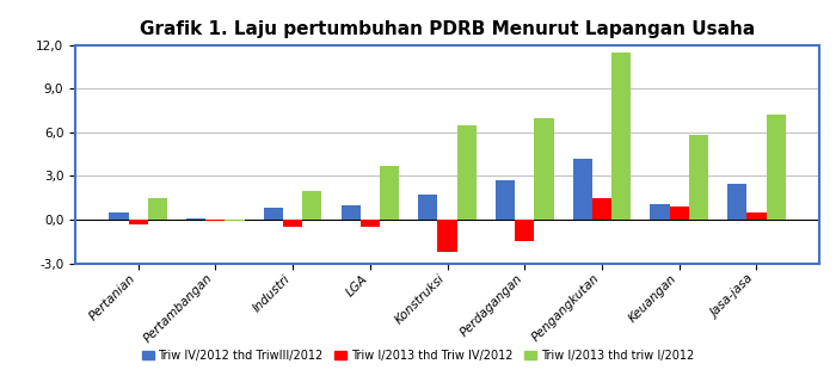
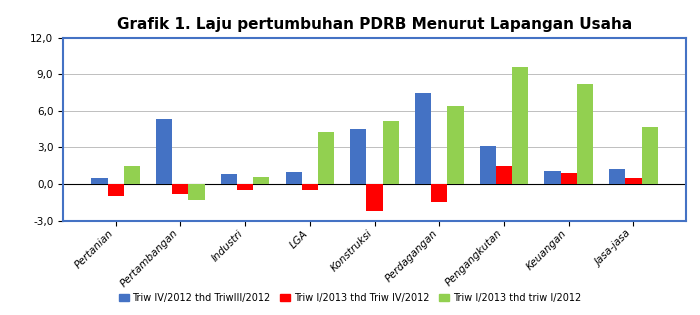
Triw I/2013 thd Triw IV/2012/Pertanian: -0,3 -> -1,0
Triw IV/2012 thd TriwIII/2012/Pertambangan: 0,1 -> 5,3
Triw I/2013 thd Triw IV/2012/Pertambangan: -0,1 -> -0,8
Triw I/2013 thd triw I/2012/Pertambangan: -0,1 -> -1,3
Triw I/2013 thd triw I/2012/Industri: 2,0 -> 0,6
Triw I/2013 thd triw I/2012/LGA: 3,7 -> 4,3
Triw IV/2012 thd TriwIII/2012/Konstruksi: 1,7 -> 4,5
Triw I/2013 thd triw I/2012/Konstruksi: 6,5 -> 5,2
Triw IV/2012 thd TriwIII/2012/Perdagangan: 2,7 -> 7,5
Triw I/2013 thd triw I/2012/Perdagangan: 7,0 -> 6,4
Triw IV/2012 thd TriwIII/2012/Pengangkutan: 4,2 -> 3,1
Triw I/2013 thd triw I/2012/Pengangkutan: 11,5 -> 9,6
Triw I/2013 thd triw I/2012/Keuangan: 5,8 -> 8,2
Triw IV/2012 thd TriwIII/2012/Jasa-jasa: 2,5 -> 1,2
Triw I/2013 thd triw I/2012/Jasa-jasa: 7,2 -> 4,7
